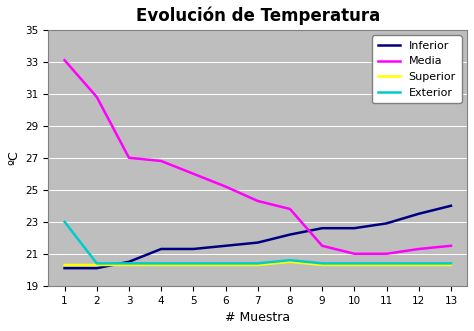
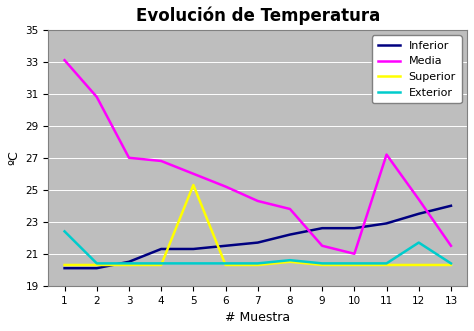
Exterior/1: 23.0 -> 22.4
Superior/5: 20.3 -> 25.3
Media/11: 21.0 -> 27.2
Media/12: 21.3 -> 24.4
Exterior/12: 20.4 -> 21.7
